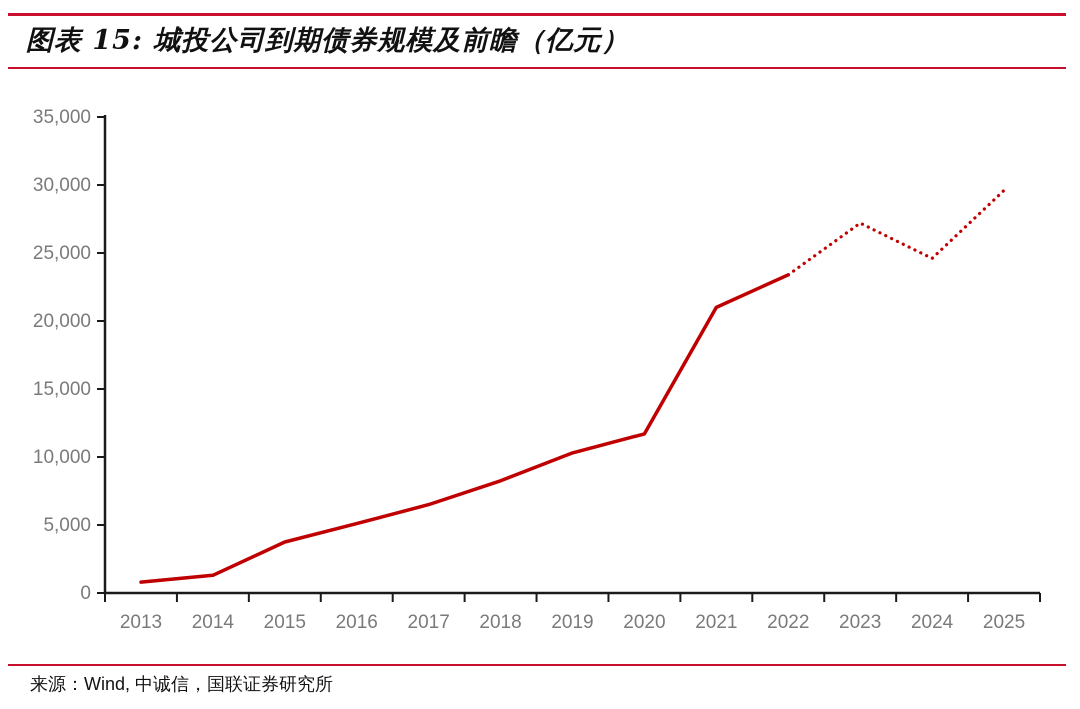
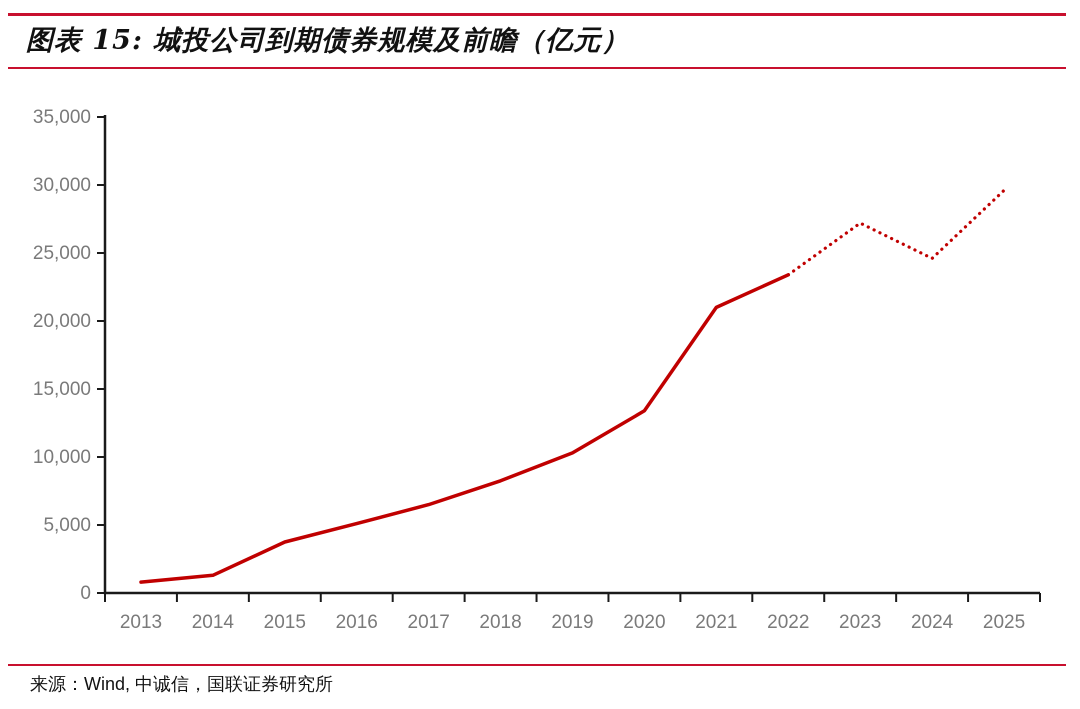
2020: 11700 -> 13400
